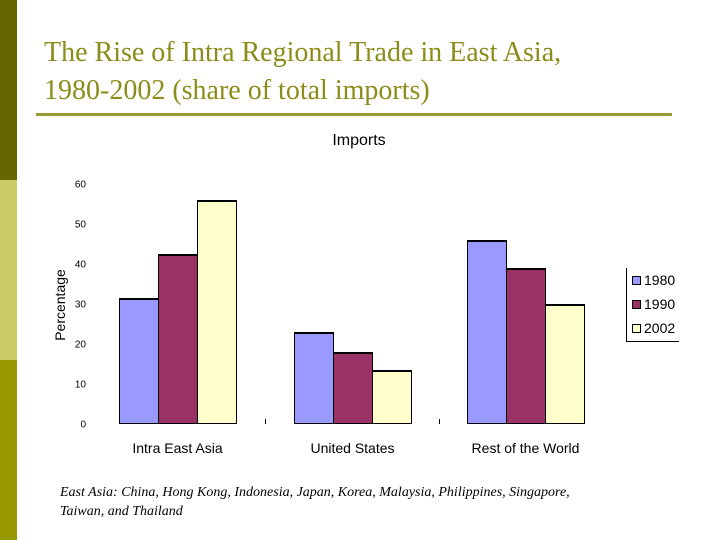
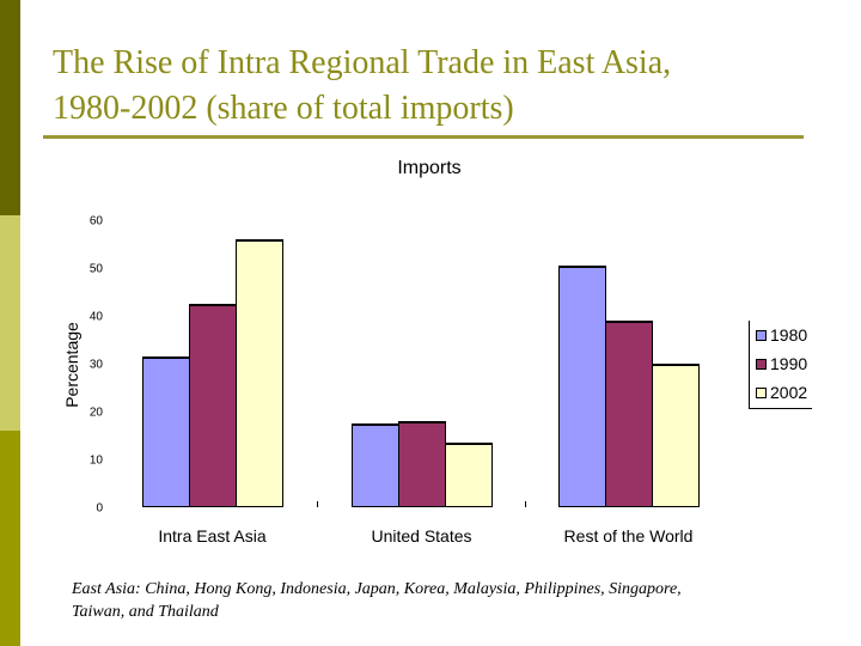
1980/United States: 23 -> 18
1980/Rest of the World: 46 -> 50
